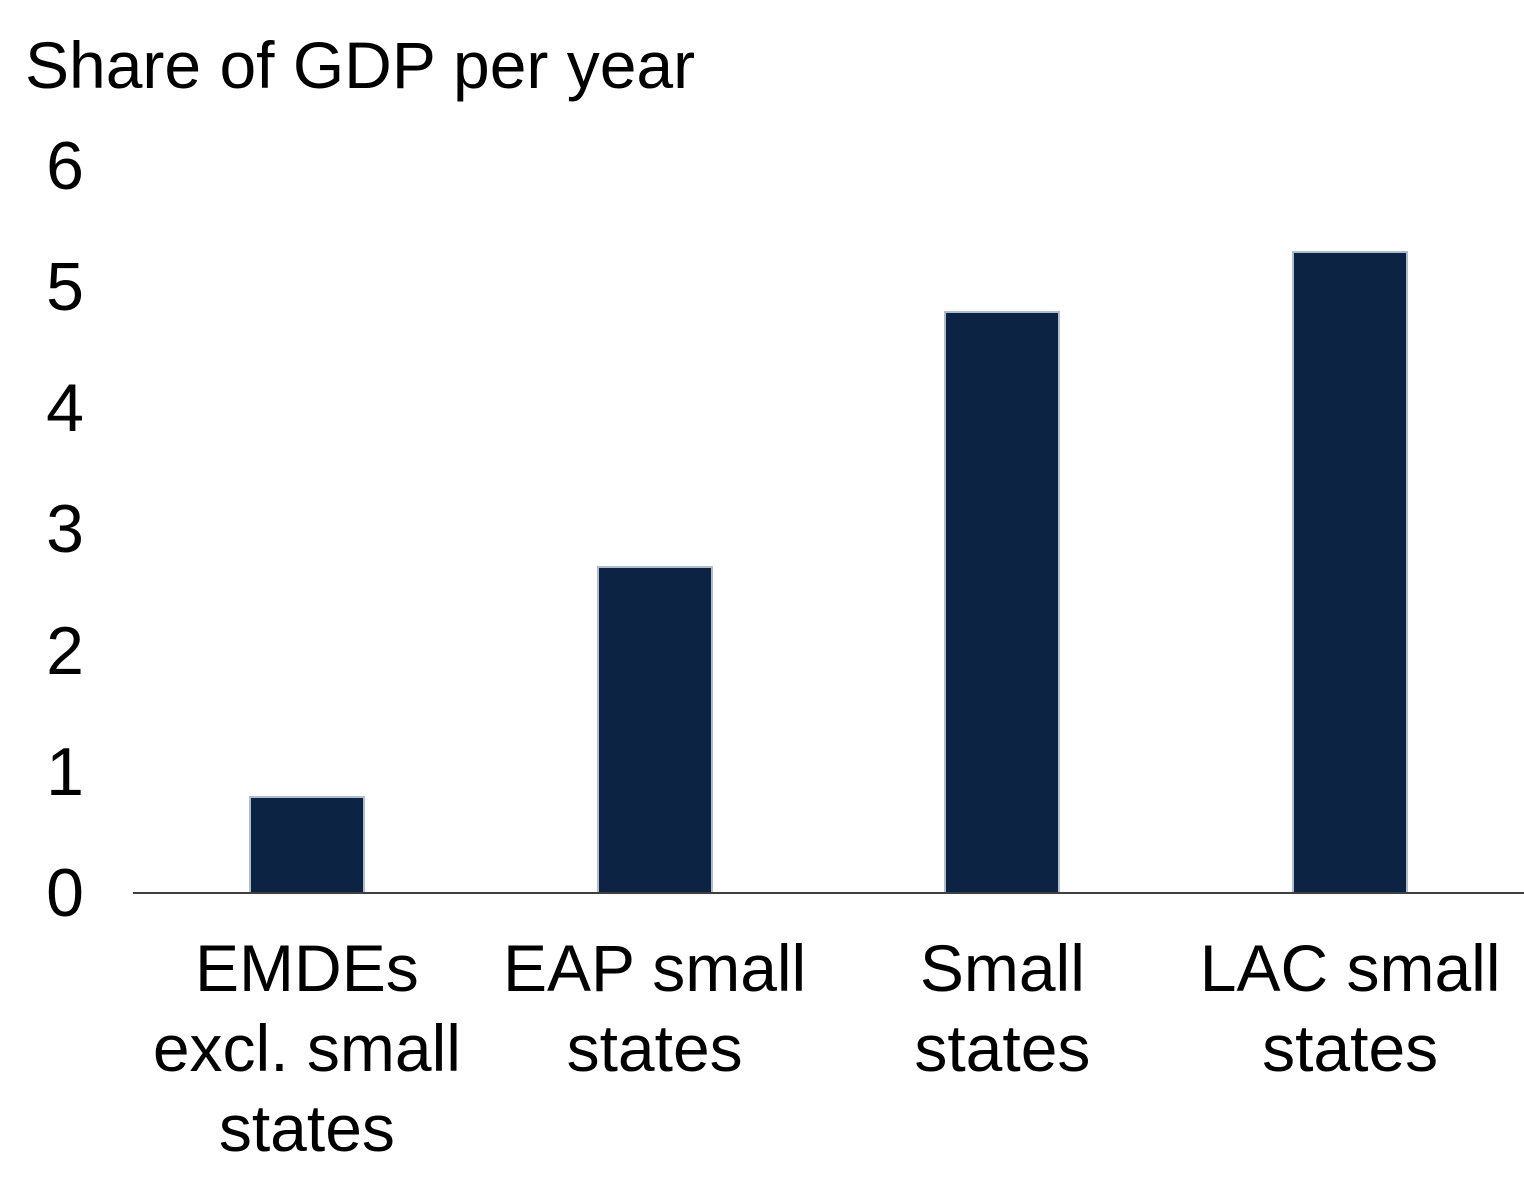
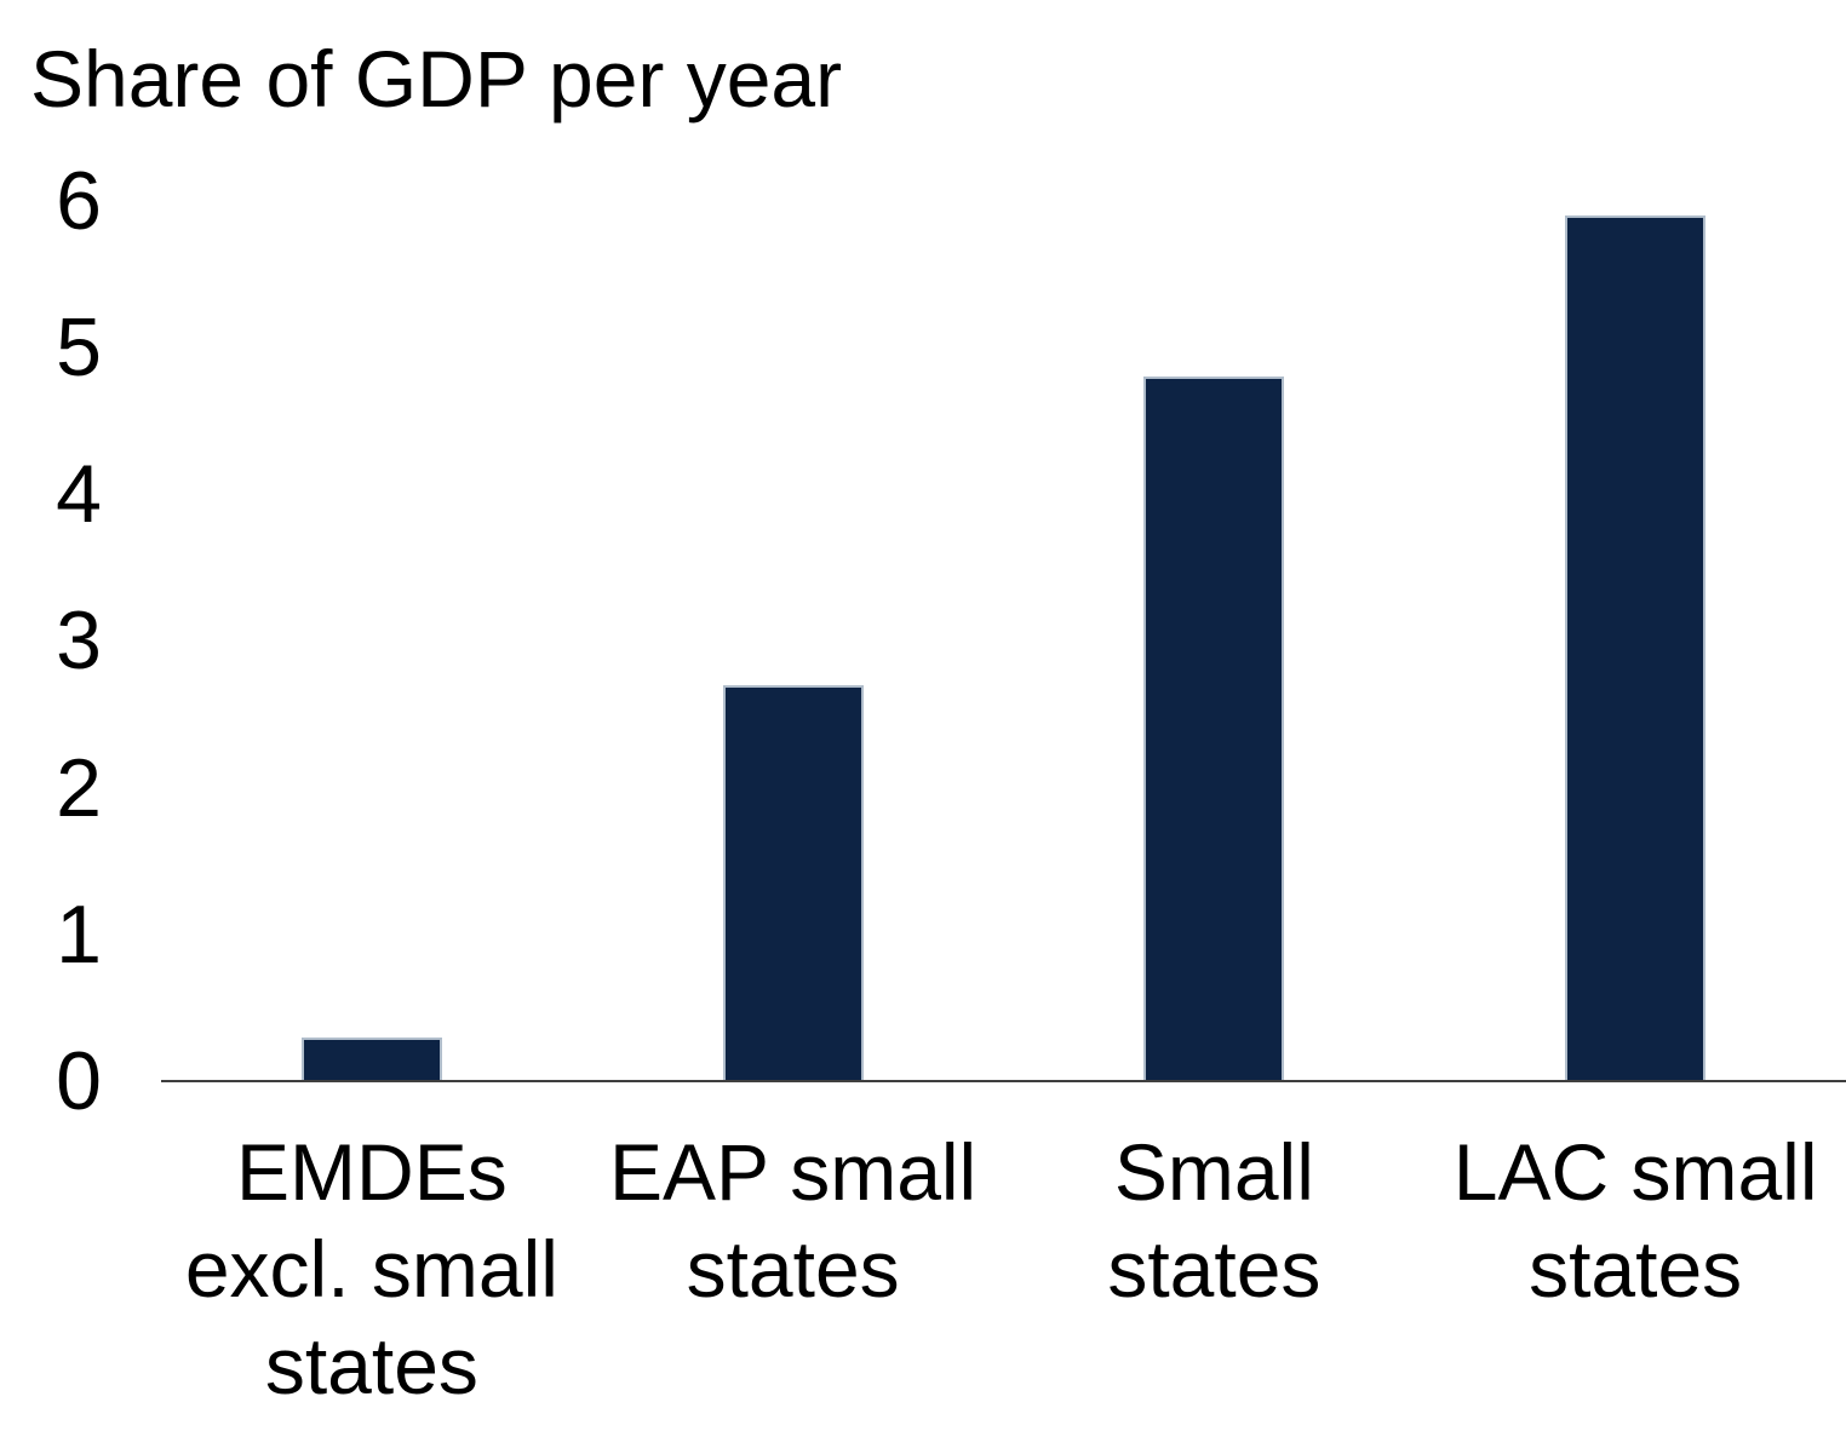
EMDEs excl. small states: 0.8 -> 0.3
LAC small states: 5.3 -> 5.9
